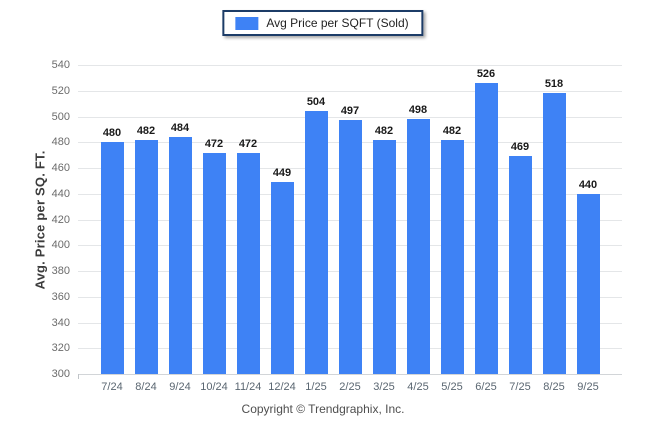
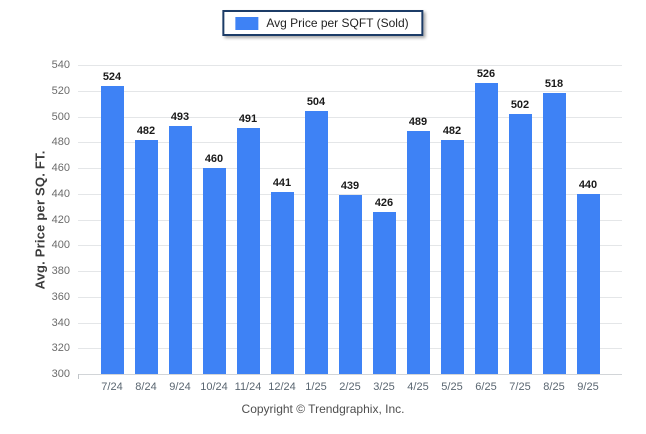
7/24: 480 -> 524
9/24: 484 -> 493
10/24: 472 -> 460
11/24: 472 -> 491
12/24: 449 -> 441
2/25: 497 -> 439
3/25: 482 -> 426
4/25: 498 -> 489
7/25: 469 -> 502
